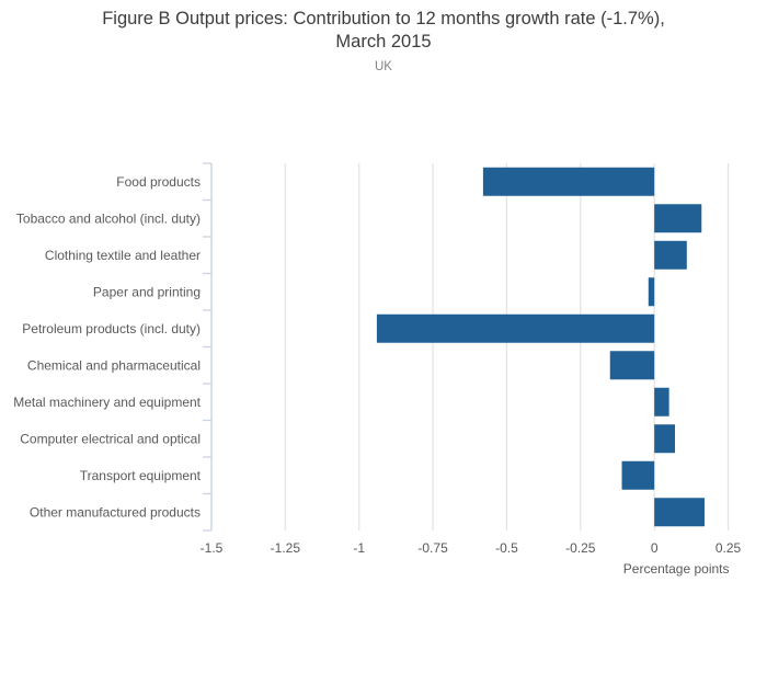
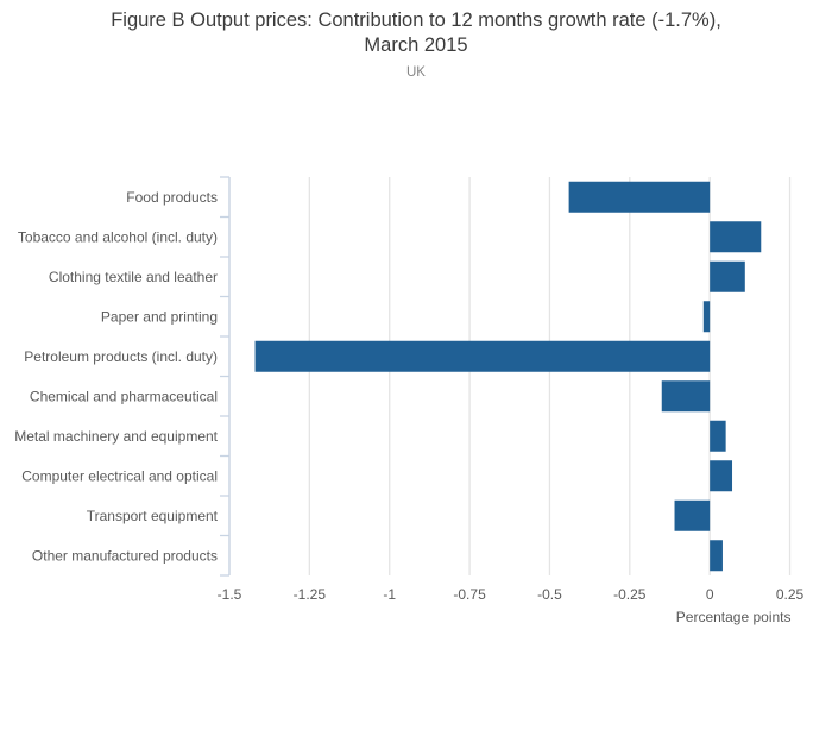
Food products: -0.58 -> -0.44
Petroleum products (incl. duty): -0.94 -> -1.42
Other manufactured products: 0.17 -> 0.04
